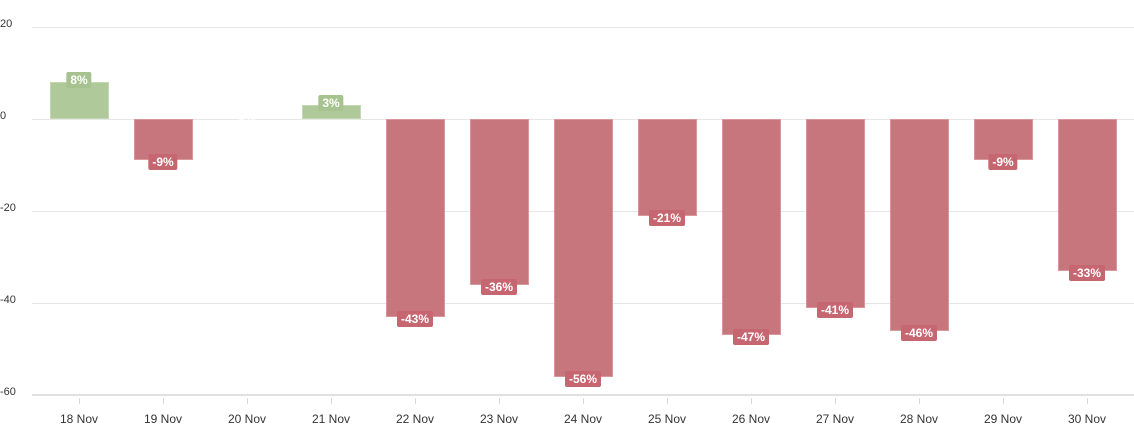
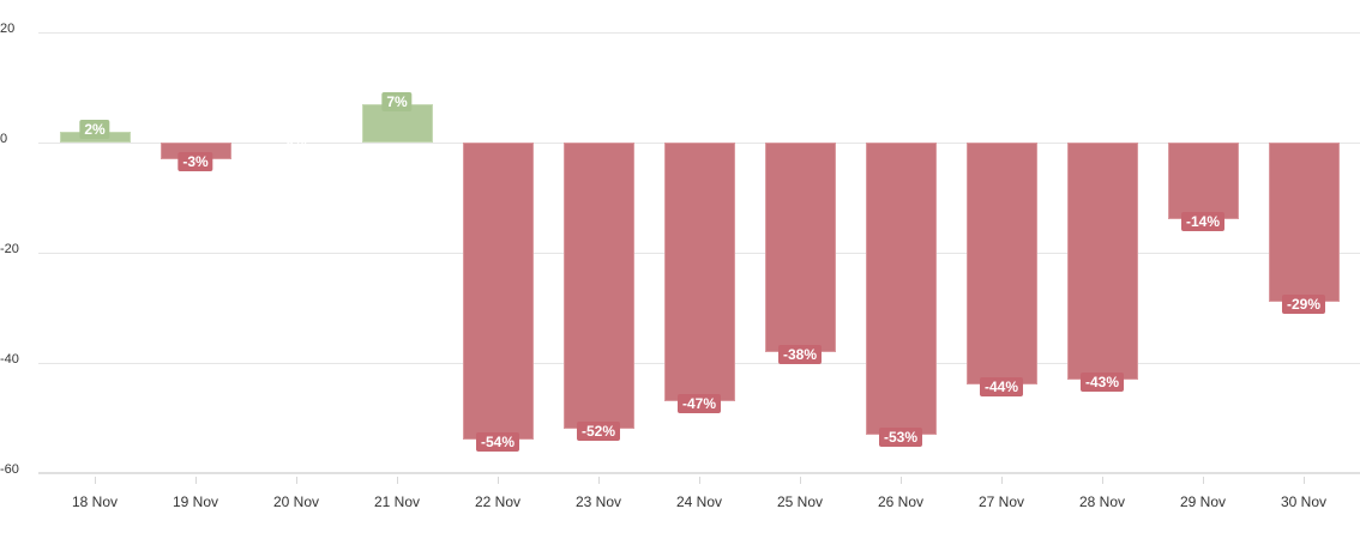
18 Nov: 8% -> 2%
19 Nov: -9% -> -3%
21 Nov: 3% -> 7%
22 Nov: -43% -> -54%
23 Nov: -36% -> -52%
24 Nov: -56% -> -47%
25 Nov: -21% -> -38%
26 Nov: -47% -> -53%
27 Nov: -41% -> -44%
28 Nov: -46% -> -43%
29 Nov: -9% -> -14%
30 Nov: -33% -> -29%
